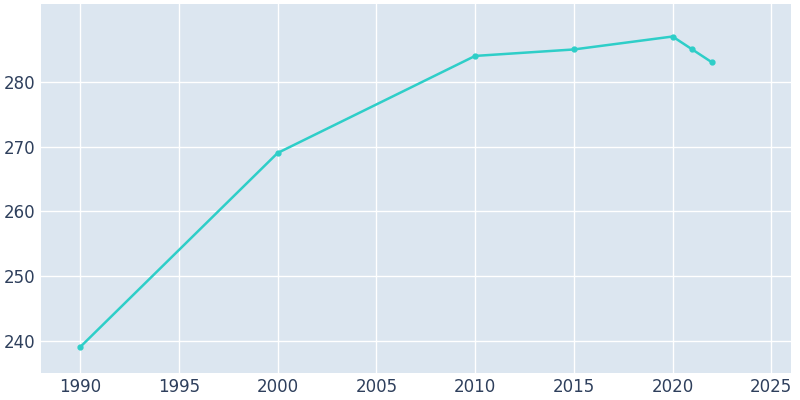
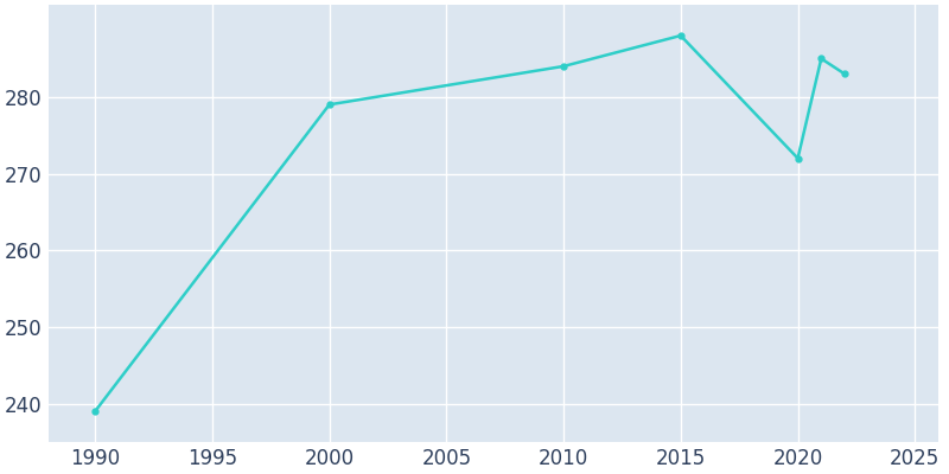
2000: 269 -> 279
2015: 285 -> 288
2020: 287 -> 272
